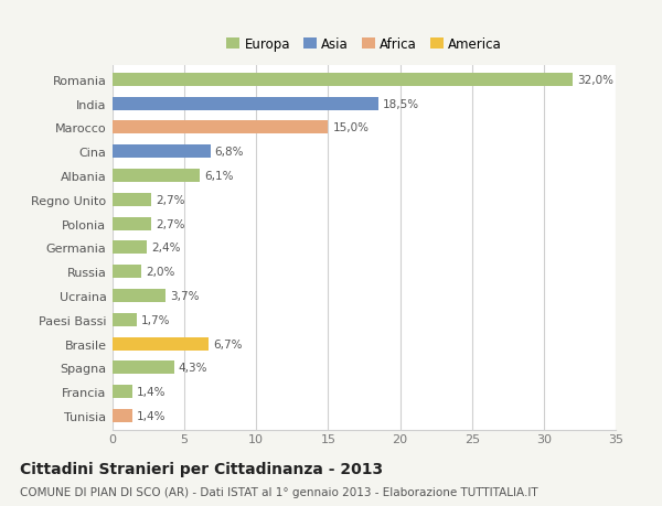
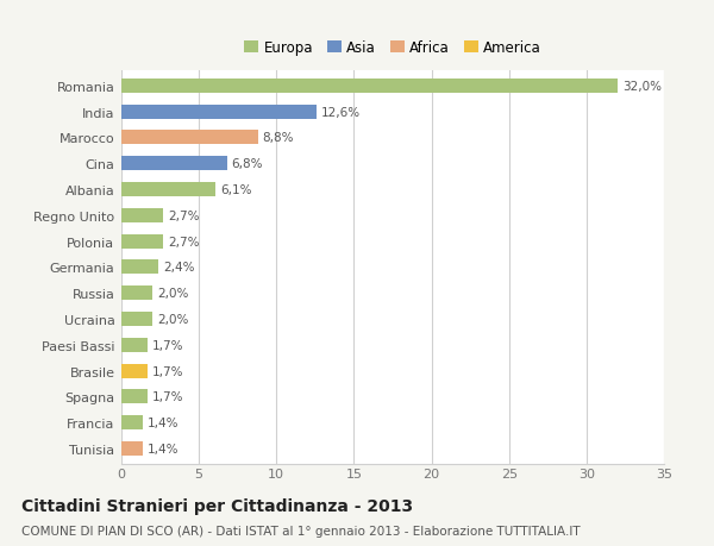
India: 18,5% -> 12,6%
Marocco: 15,0% -> 8,8%
Ucraina: 3,7% -> 2,0%
Brasile: 6,7% -> 1,7%
Spagna: 4,3% -> 1,7%
